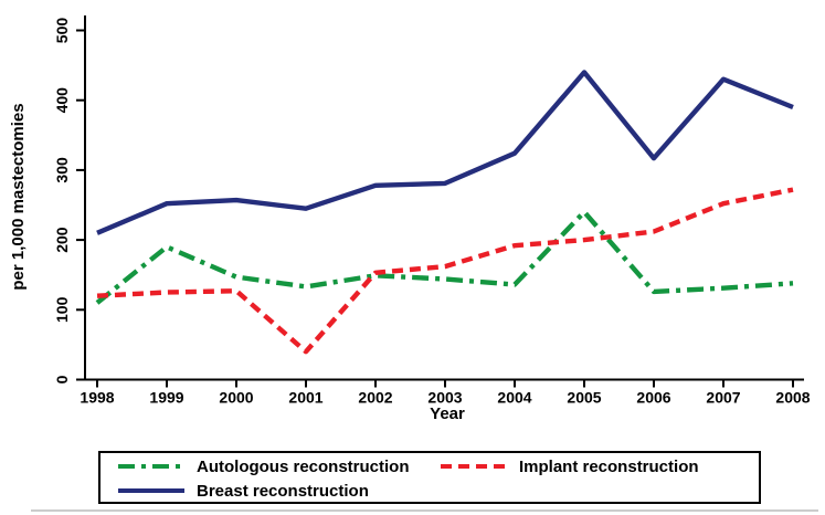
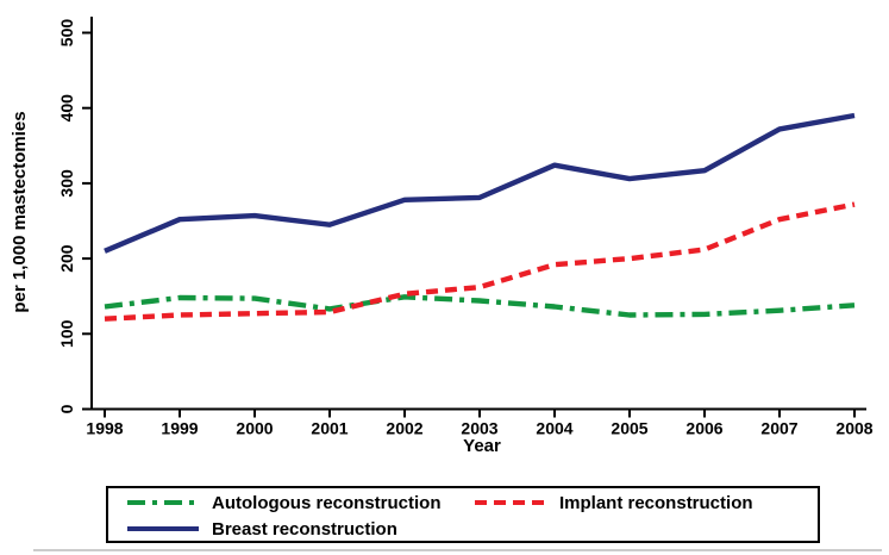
Autologous reconstruction/1998: 110 -> 140
Autologous reconstruction/1999: 190 -> 150
Implant reconstruction/2001: 40 -> 130
Autologous reconstruction/2005: 240 -> 120
Breast reconstruction/2005: 440 -> 310
Breast reconstruction/2007: 430 -> 370
